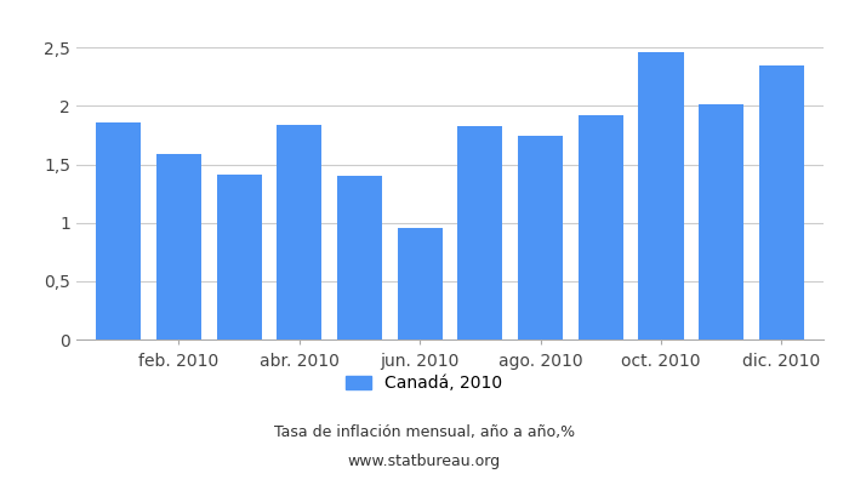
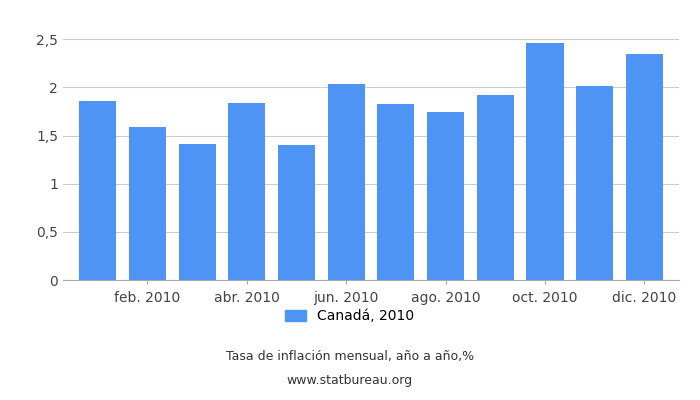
jun. 2010: 0,96 -> 2,04
